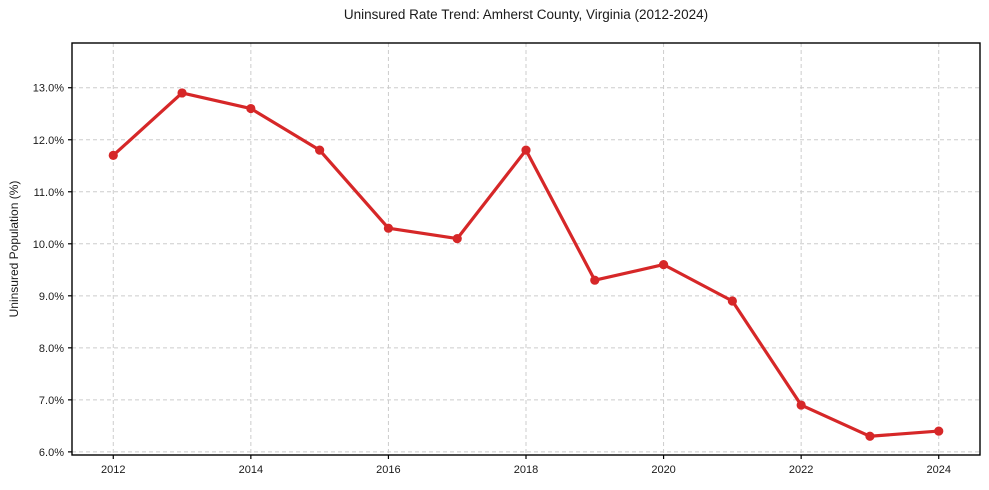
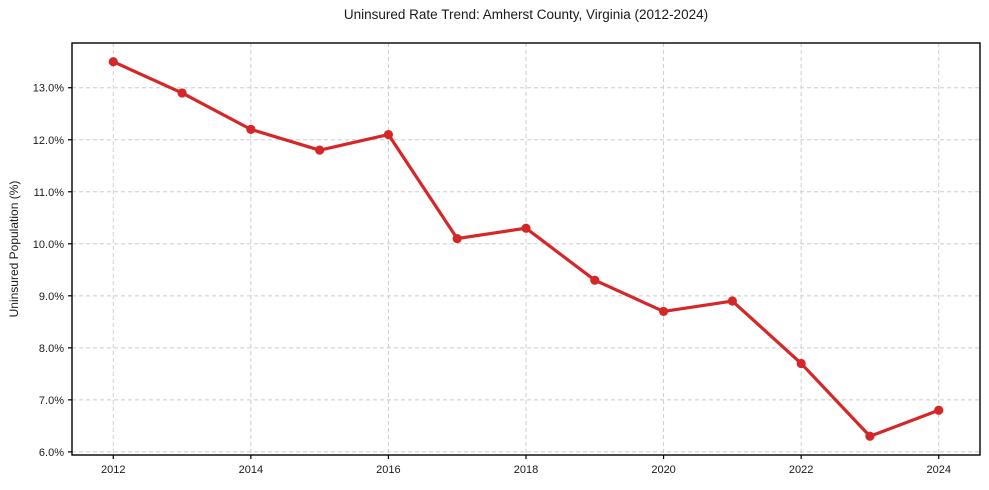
2012: 11.7% -> 13.5%
2014: 12.6% -> 12.2%
2016: 10.3% -> 12.1%
2018: 11.8% -> 10.3%
2020: 9.6% -> 8.7%
2022: 6.9% -> 7.7%
2024: 6.4% -> 6.8%
